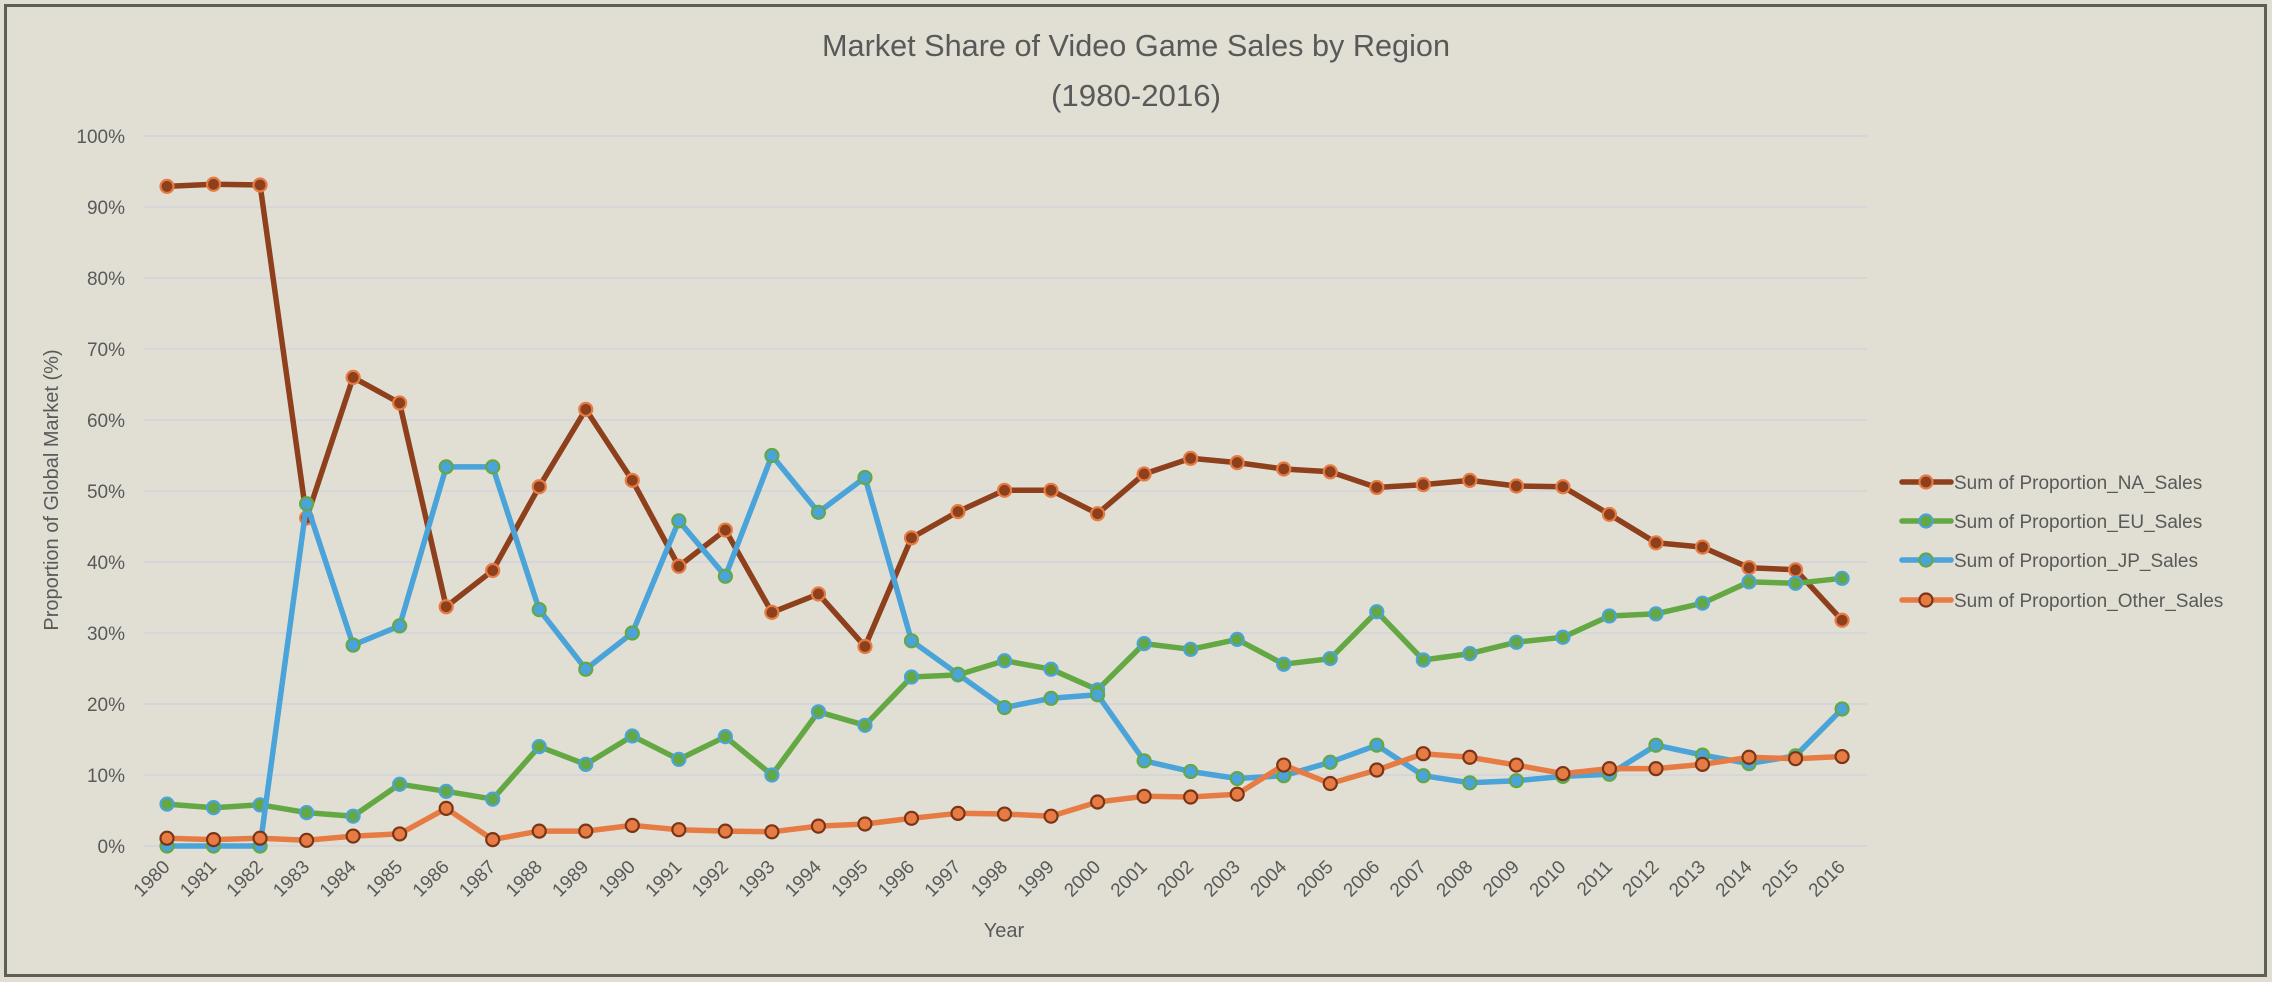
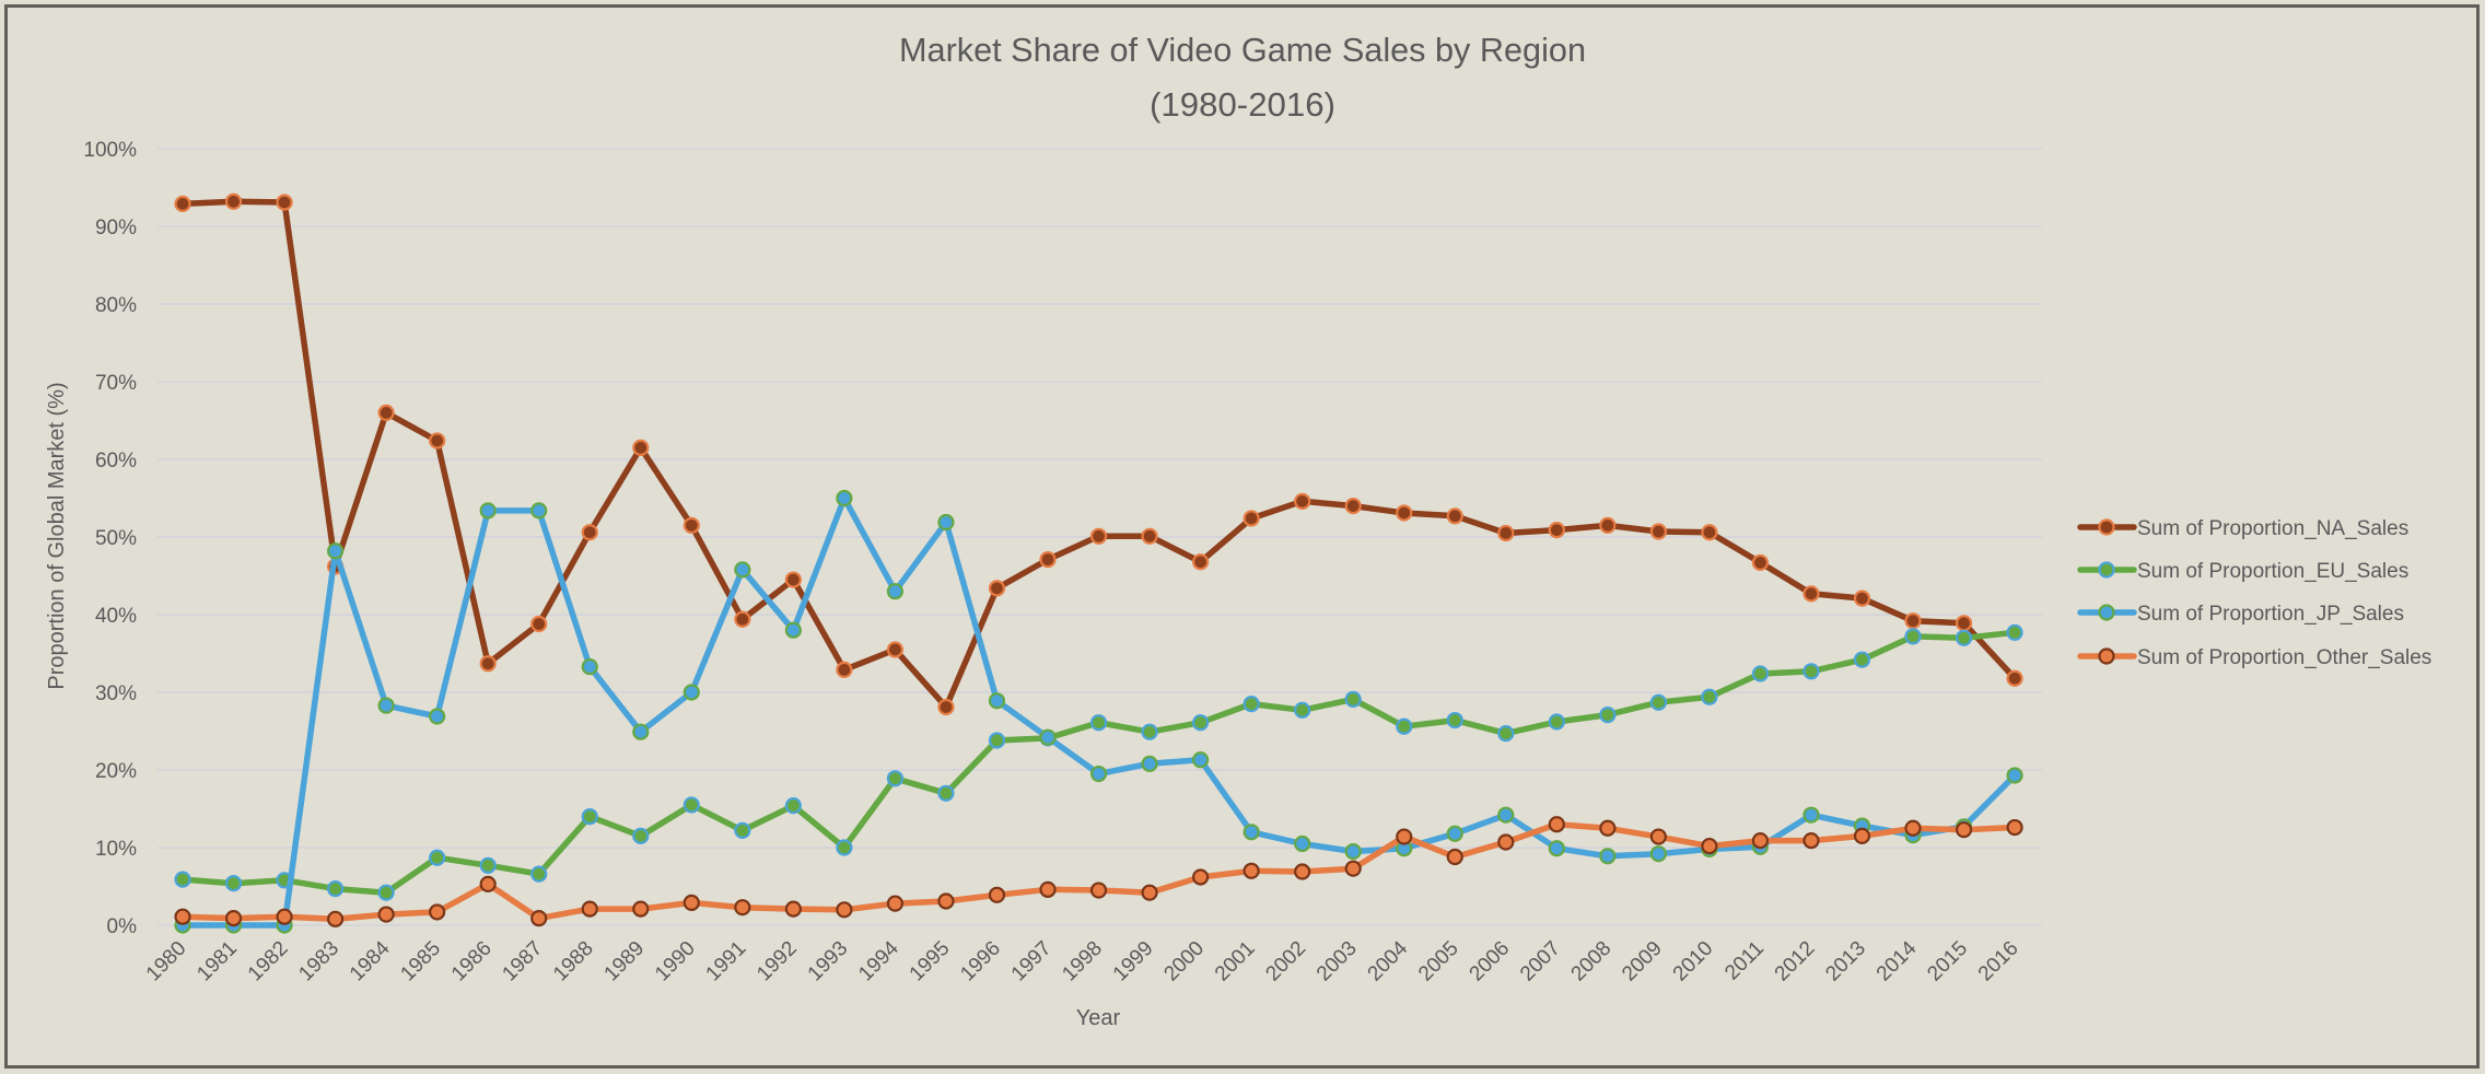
Sum of Proportion_JP_Sales/1985: 31% -> 27%
Sum of Proportion_JP_Sales/1994: 47% -> 43%
Sum of Proportion_EU_Sales/2000: 22% -> 26%
Sum of Proportion_EU_Sales/2006: 33% -> 25%
